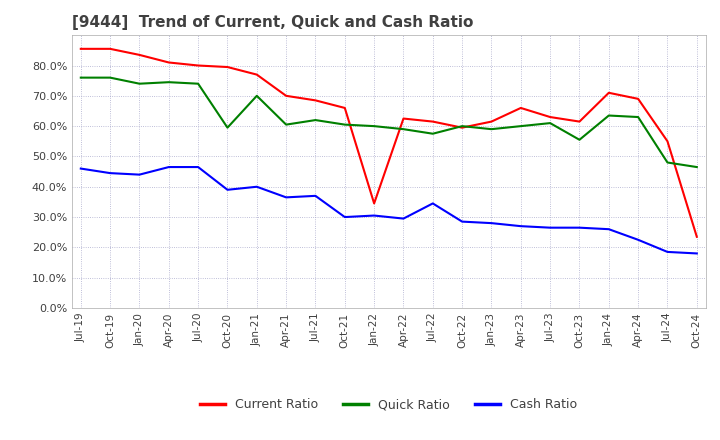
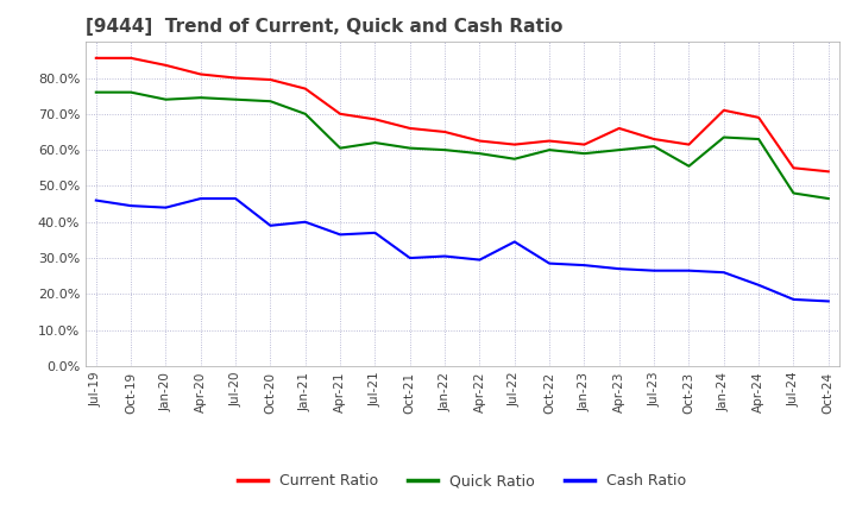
Quick Ratio/Oct-20: 59.5% -> 73.5%
Current Ratio/Jan-22: 34.5% -> 65.0%
Current Ratio/Oct-22: 59.5% -> 62.5%
Current Ratio/Oct-24: 23.5% -> 54.0%
